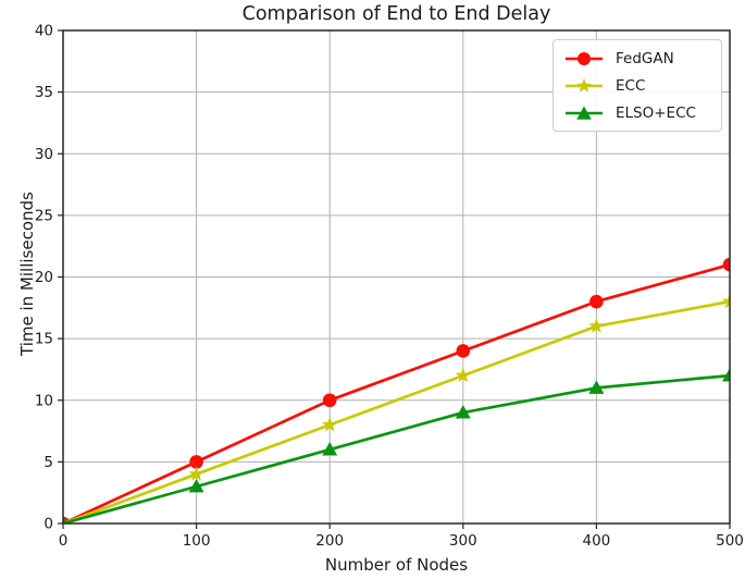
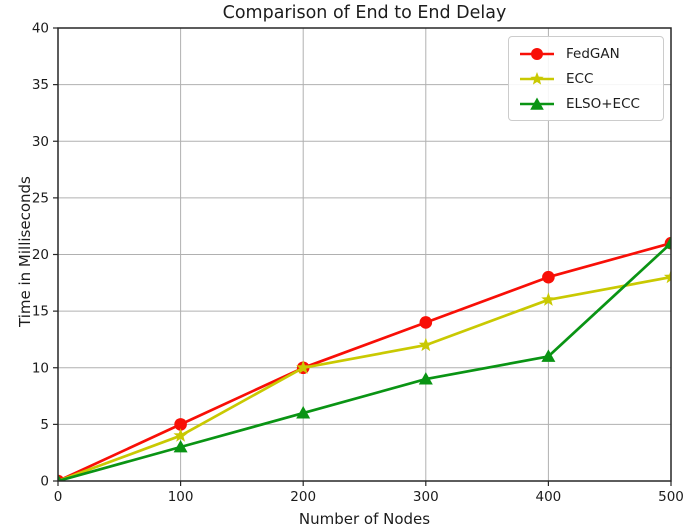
ECC/200: 8 -> 10
ELSO+ECC/500: 12 -> 21
